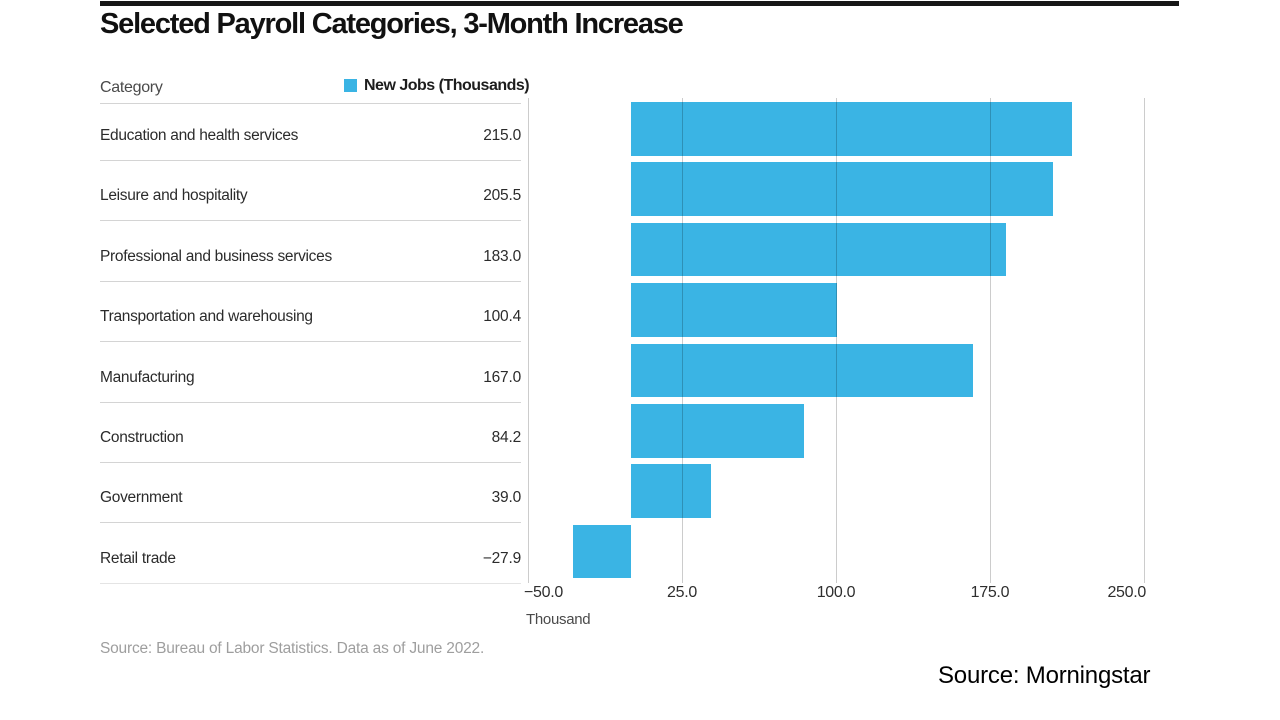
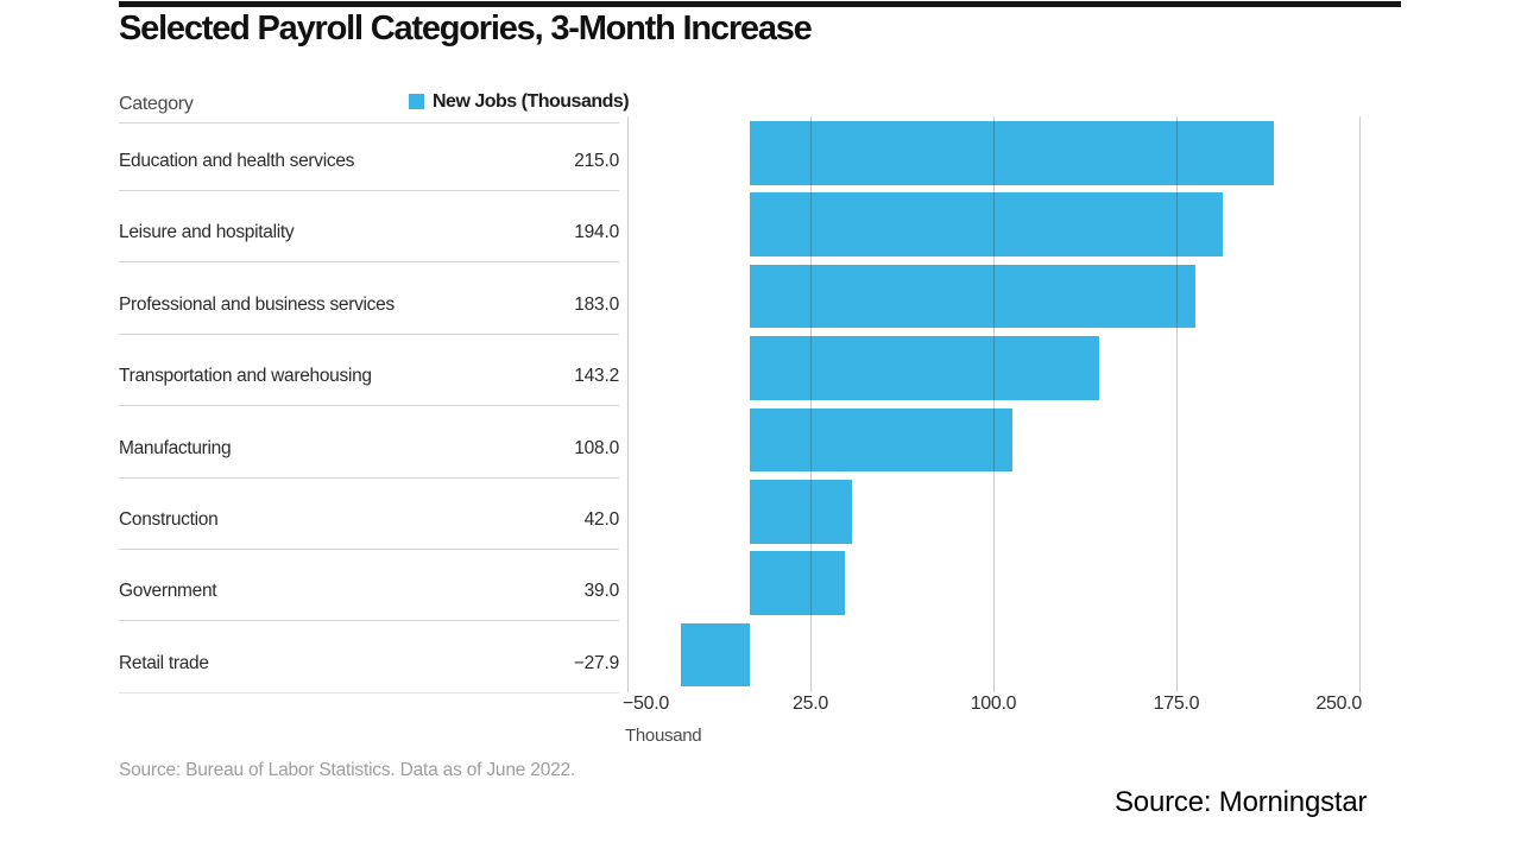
Leisure and hospitality: 205.5 -> 194.0
Transportation and warehousing: 100.4 -> 143.2
Manufacturing: 167.0 -> 108.0
Construction: 84.2 -> 42.0
